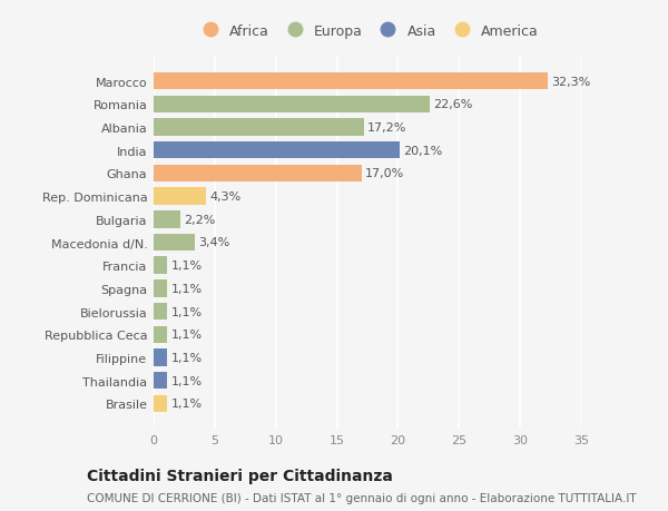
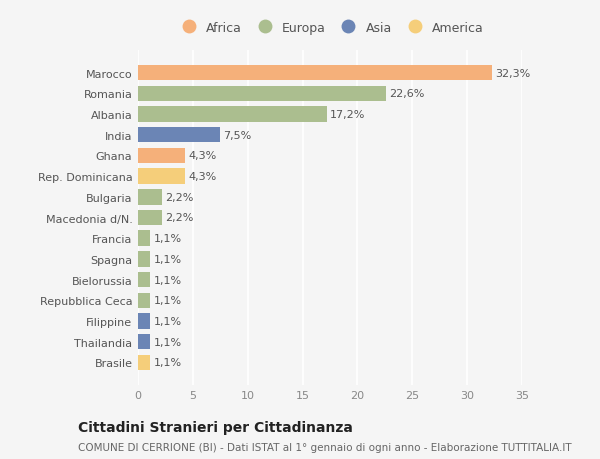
India: 20,1% -> 7,5%
Ghana: 17,0% -> 4,3%
Macedonia d/N.: 3,4% -> 2,2%
